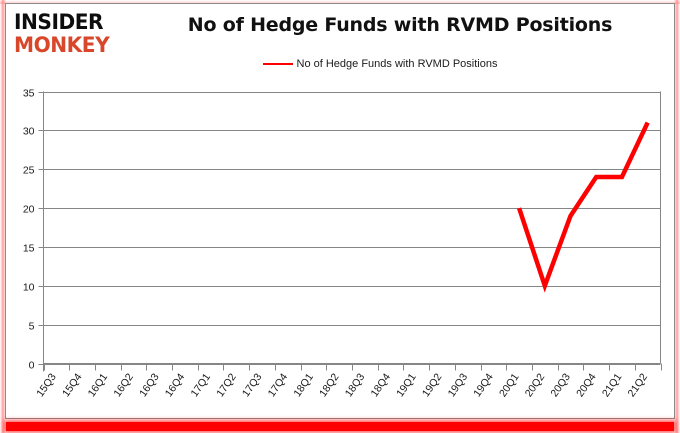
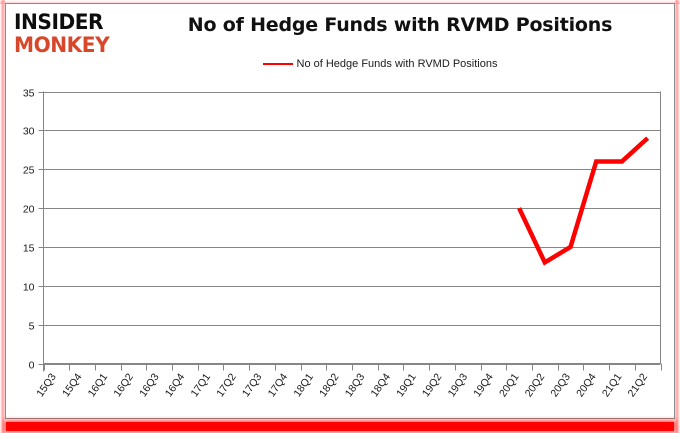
20Q2: 10 -> 13
20Q3: 19 -> 15
20Q4: 24 -> 26
21Q1: 24 -> 26
21Q2: 31 -> 29
